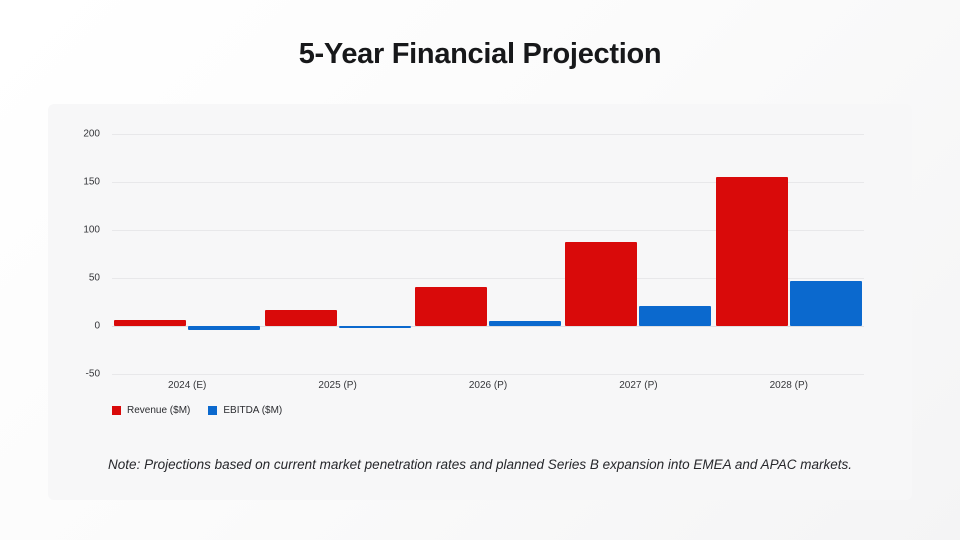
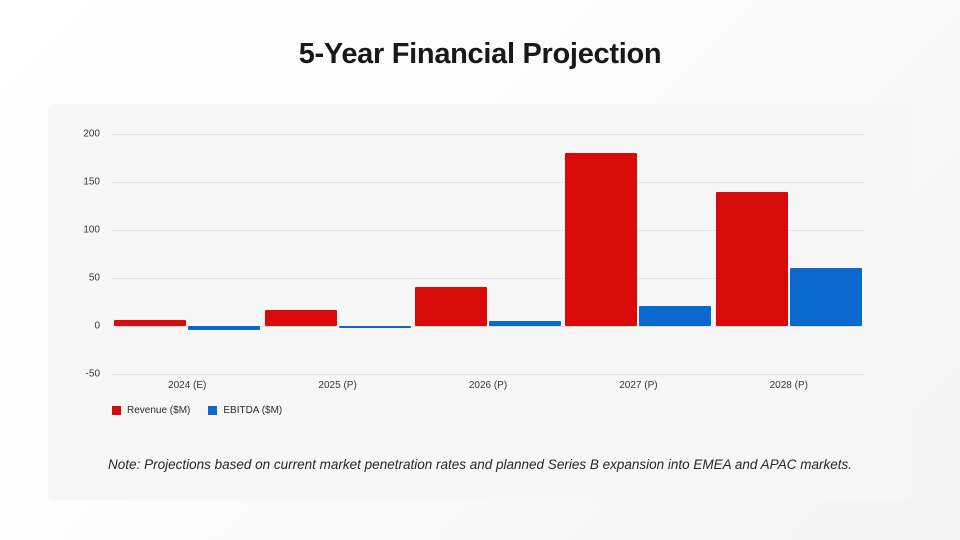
Revenue ($M)/2027 (P): 90 -> 180
Revenue ($M)/2028 (P): 160 -> 140
EBITDA ($M)/2028 (P): 50 -> 60
